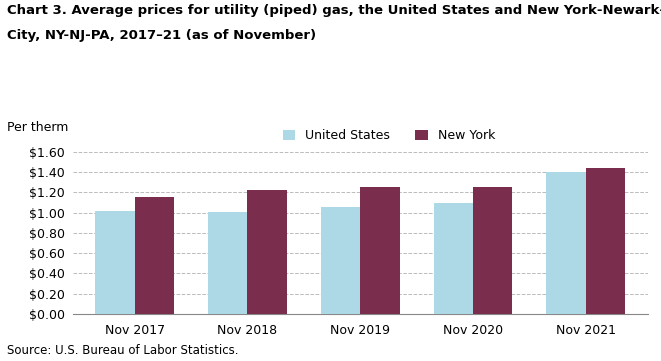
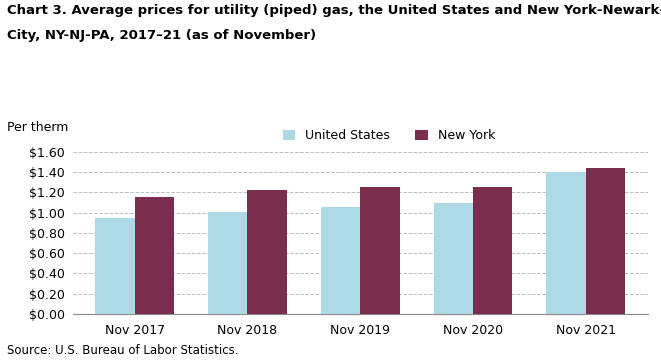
United States/Nov 2017: $1.02 -> $0.95
